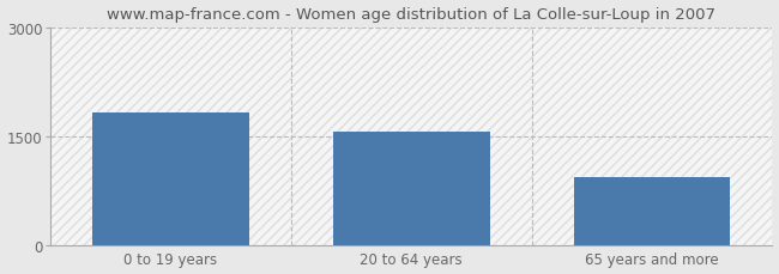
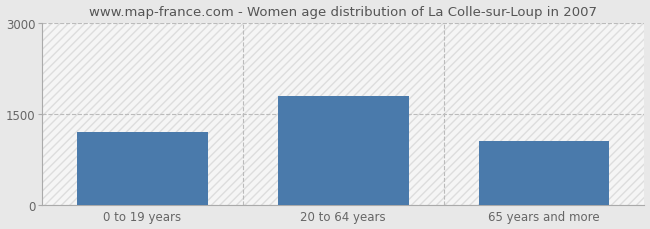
0 to 19 years: 1820 -> 1200
20 to 64 years: 1560 -> 1800
65 years and more: 940 -> 1050
